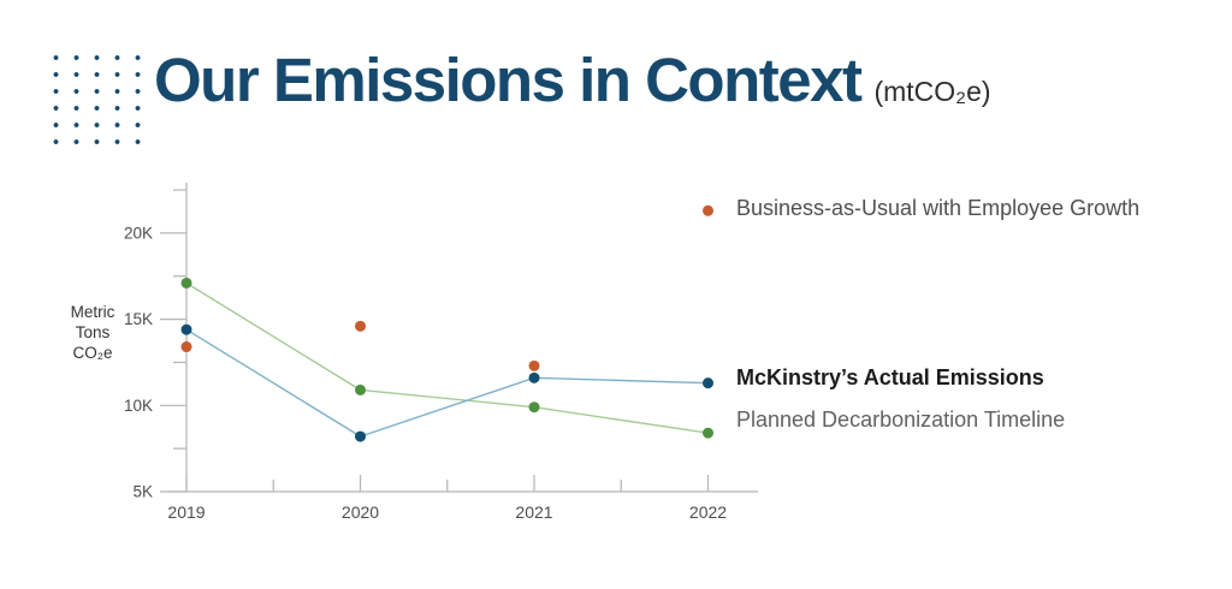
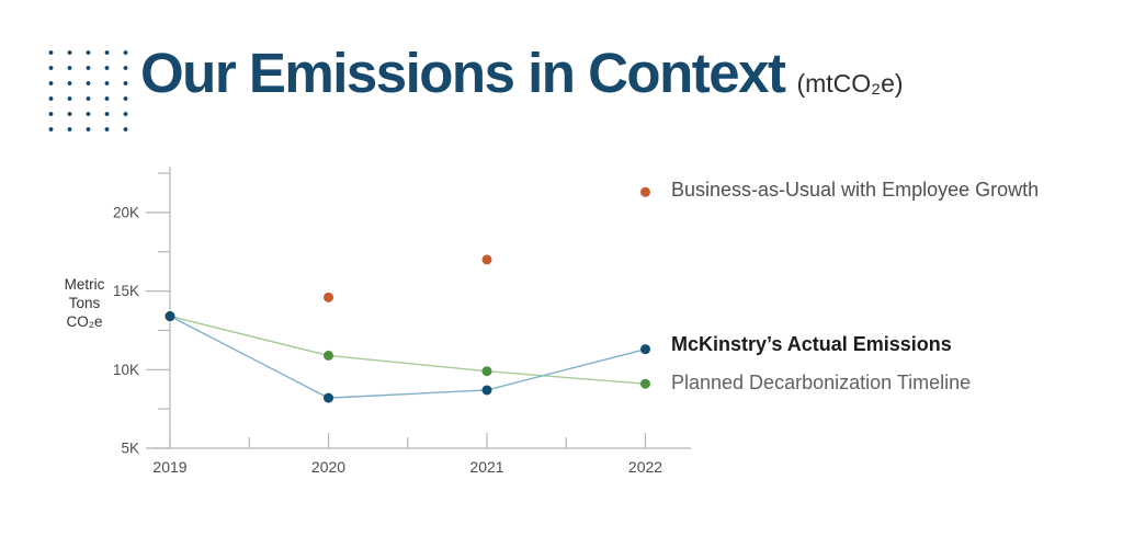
Planned Decarbonization Timeline/2019: 17.1K -> 13.4K
McKinstry’s Actual Emissions/2019: 14.4K -> 13.4K
Business-as-Usual with Employee Growth/2021: 12.3K -> 17.0K
McKinstry’s Actual Emissions/2021: 11.6K -> 8.7K
Planned Decarbonization Timeline/2022: 8.4K -> 9.1K
